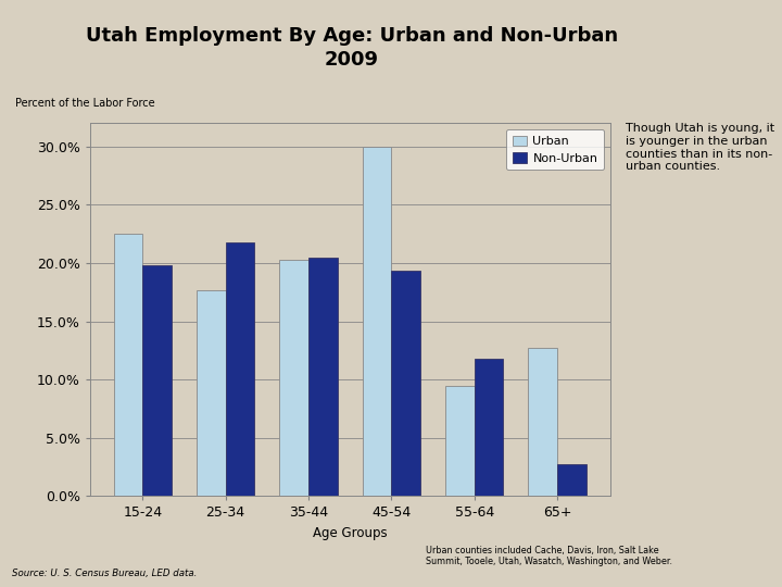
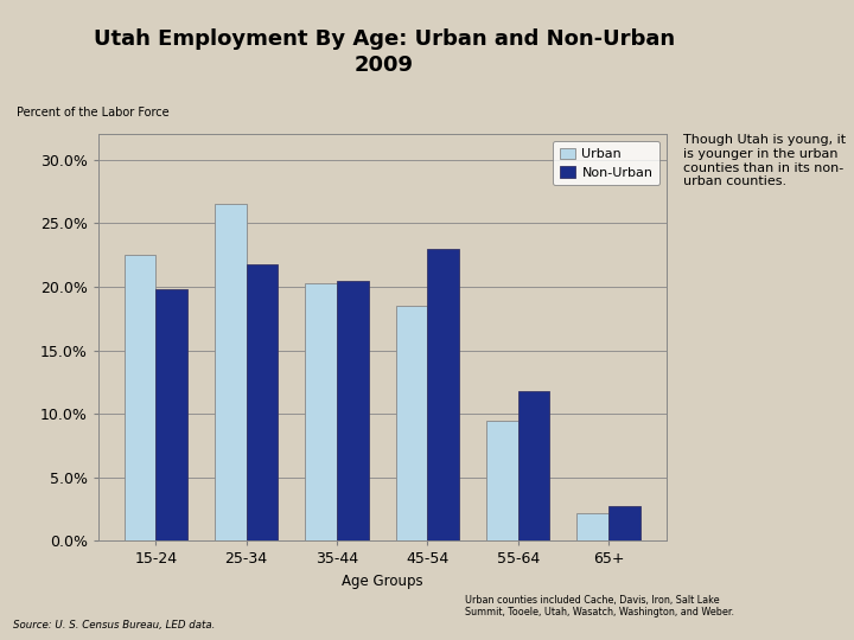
Urban/25-34: 17.7% -> 26.5%
Urban/45-54: 30.0% -> 18.5%
Non-Urban/45-54: 19.3% -> 23.0%
Urban/65+: 12.7% -> 2.2%
